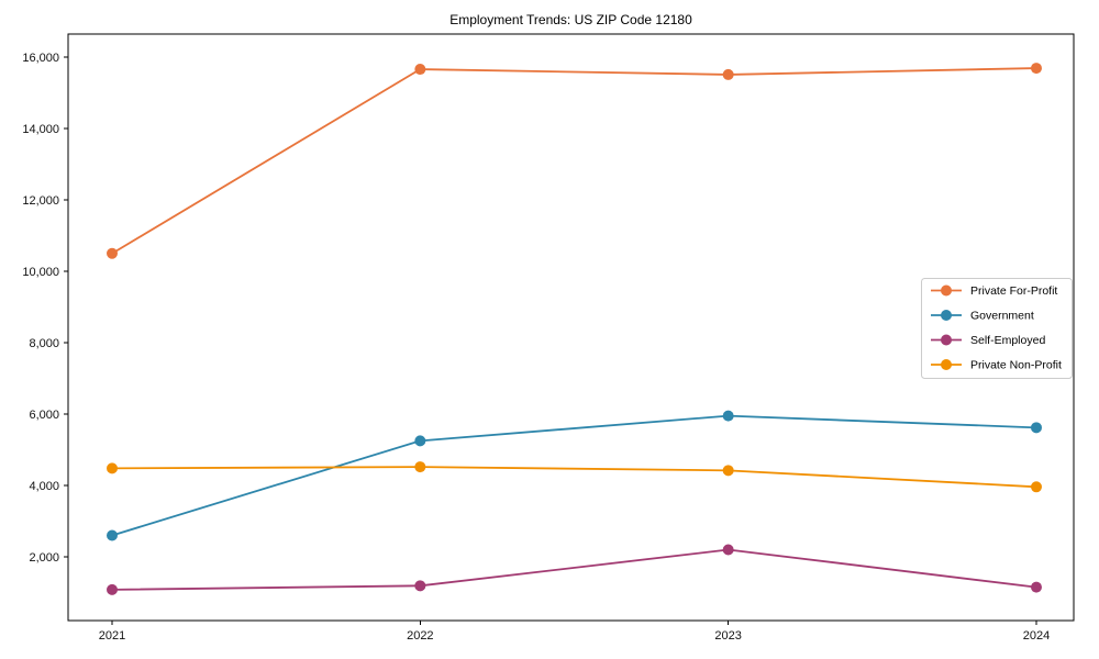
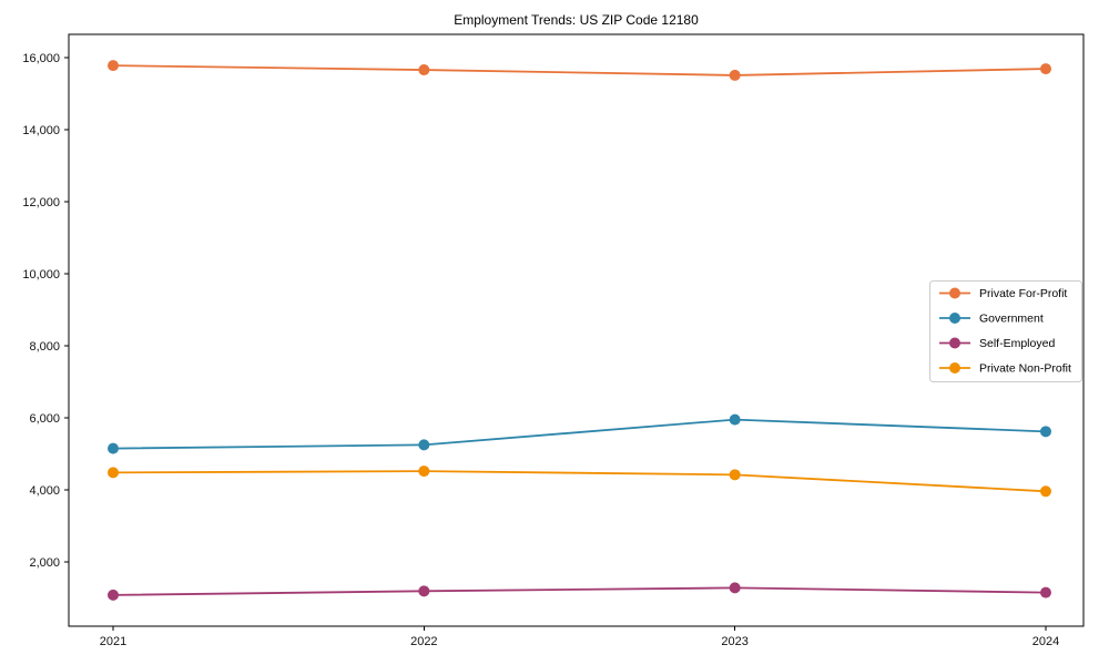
Private For-Profit/2021: 10500 -> 15800
Government/2021: 2600 -> 5200
Self-Employed/2023: 2200 -> 1300
